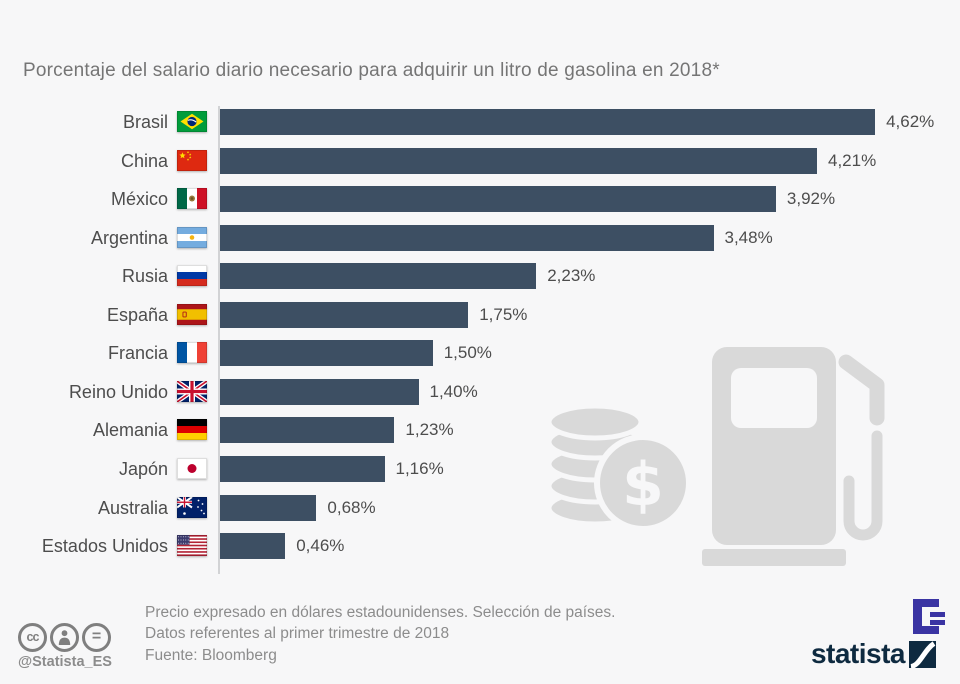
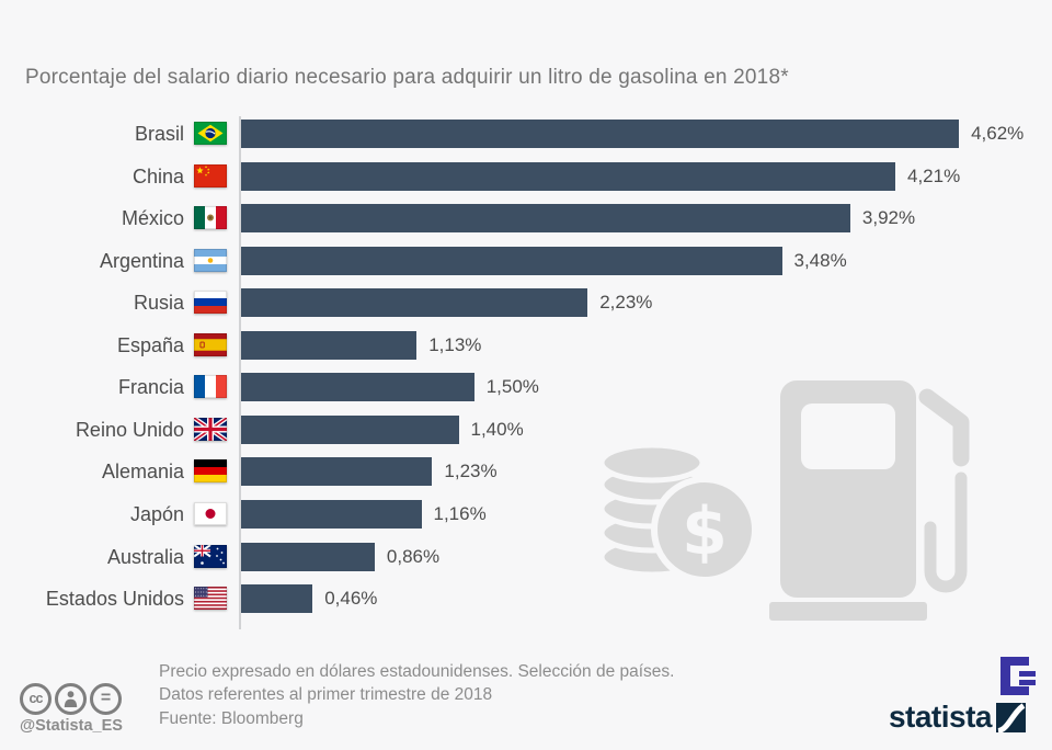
España: 1,75% -> 1,13%
Australia: 0,68% -> 0,86%
